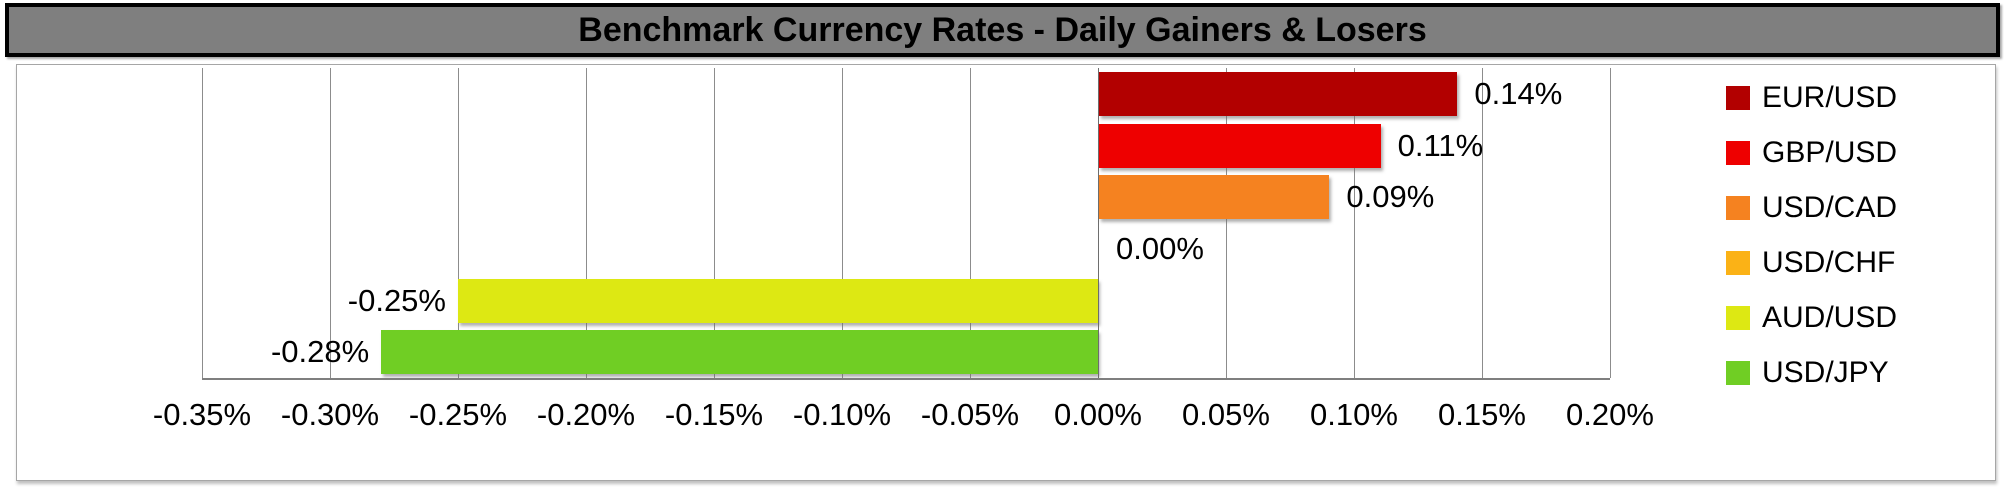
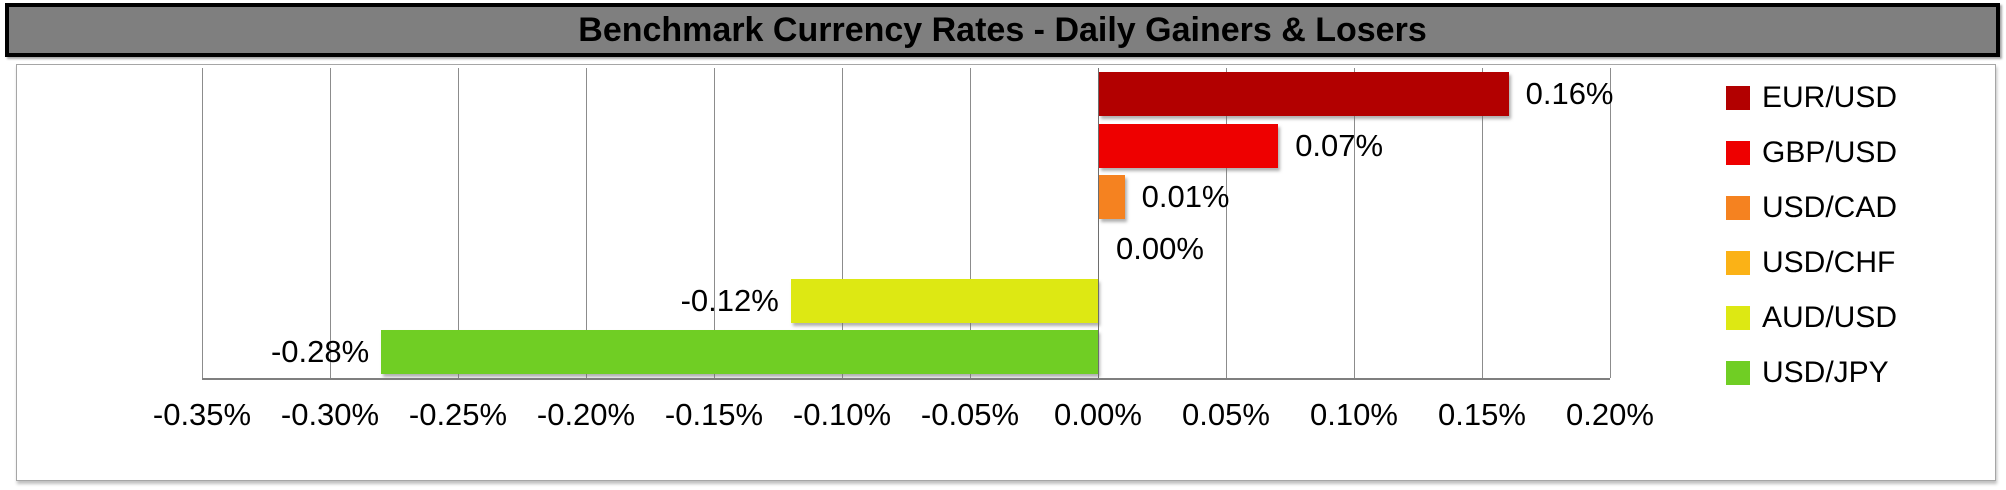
EUR/USD: 0.14% -> 0.16%
GBP/USD: 0.11% -> 0.07%
USD/CAD: 0.09% -> 0.01%
AUD/USD: -0.25% -> -0.12%
